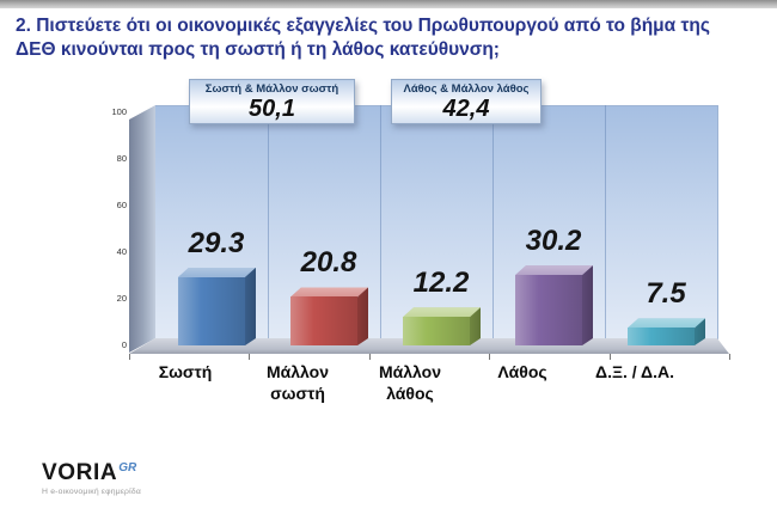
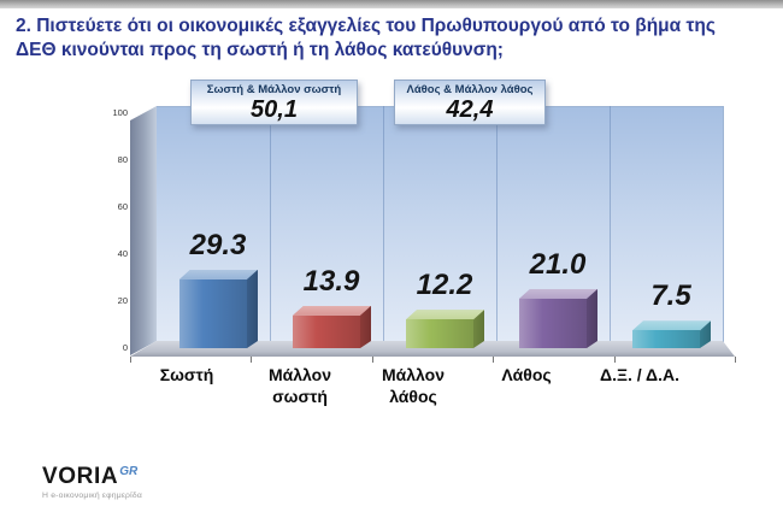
Μάλλον σωστή: 20.8 -> 13.9
Λάθος: 30.2 -> 21.0
